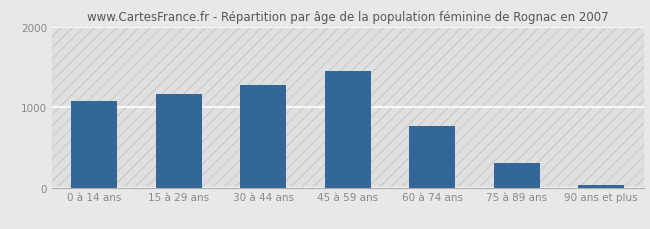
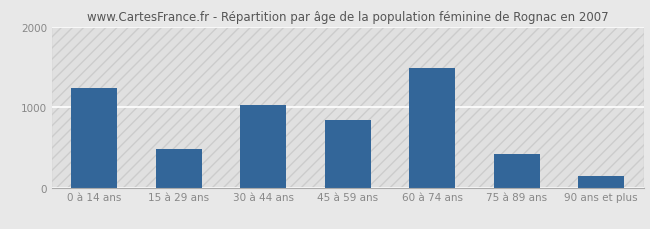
0 à 14 ans: 1080 -> 1240
15 à 29 ans: 1160 -> 480
30 à 44 ans: 1280 -> 1020
45 à 59 ans: 1450 -> 840
60 à 74 ans: 770 -> 1480
75 à 89 ans: 310 -> 420
90 ans et plus: 40 -> 140
